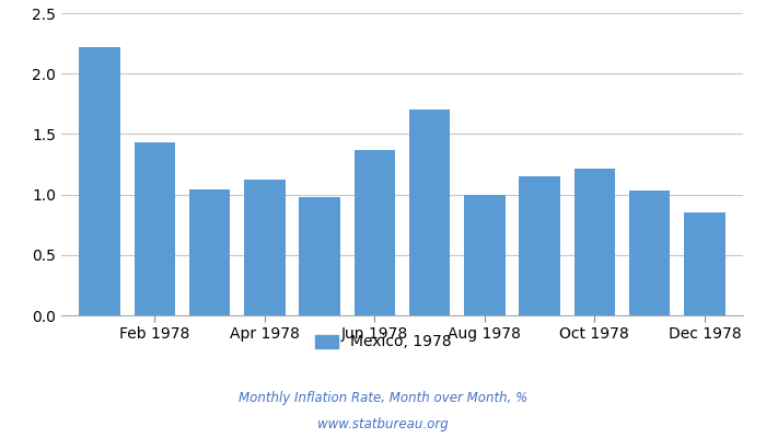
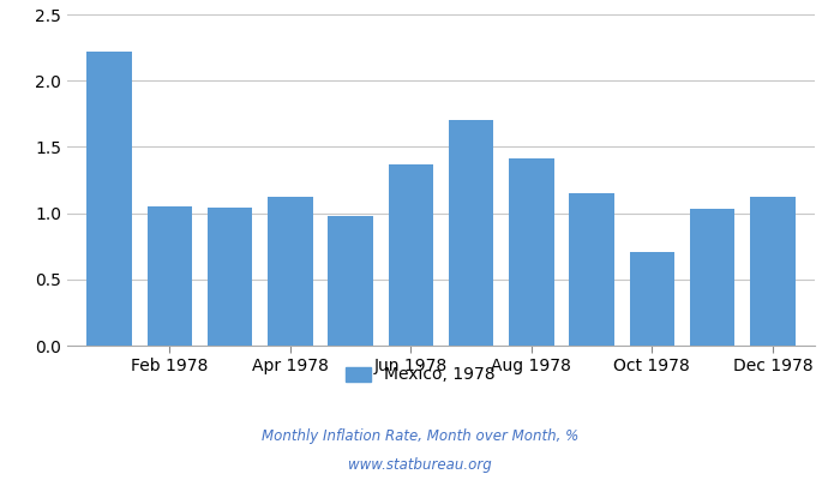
Feb 1978: 1.43 -> 1.05
Aug 1978: 1.00 -> 1.41
Oct 1978: 1.21 -> 0.71
Dec 1978: 0.85 -> 1.12
